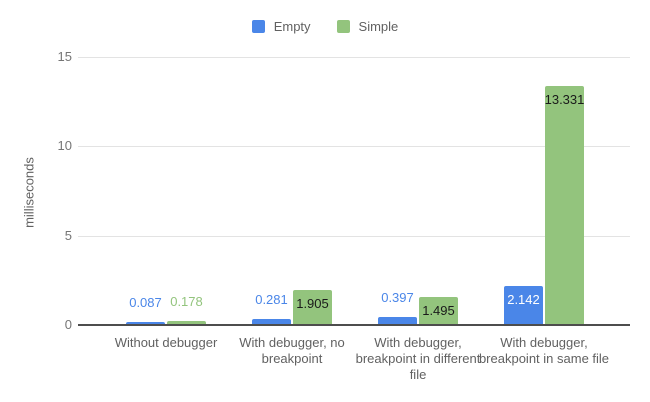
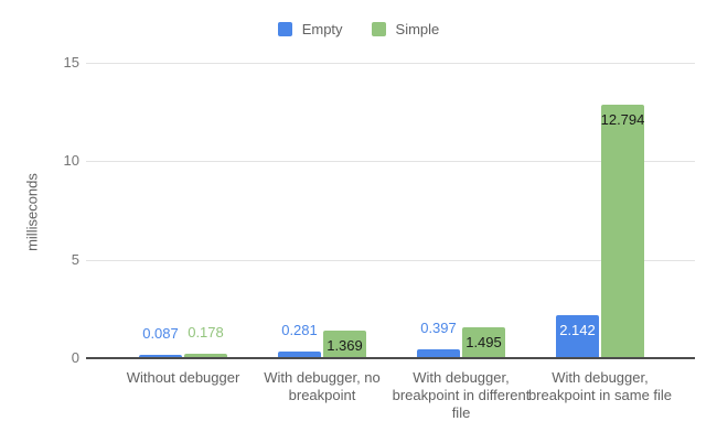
Simple/With debugger, no breakpoint: 1.905 -> 1.369
Simple/With debugger, breakpoint in same file: 13.331 -> 12.794
